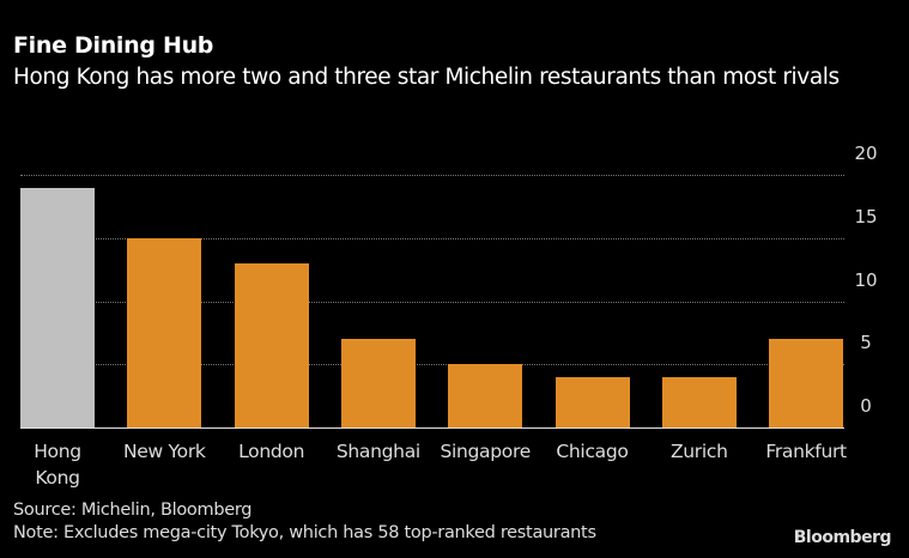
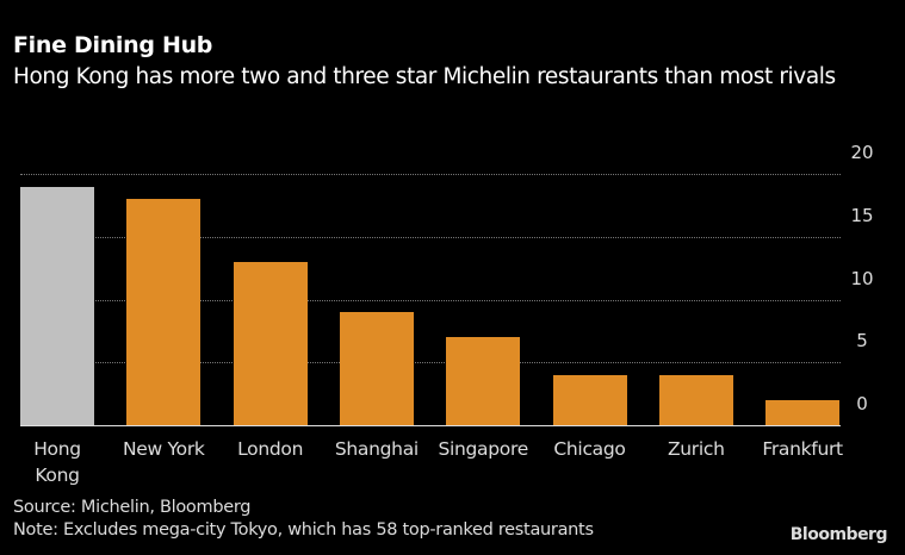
New York: 15 -> 18
Shanghai: 7 -> 9
Singapore: 5 -> 7
Frankfurt: 7 -> 2
